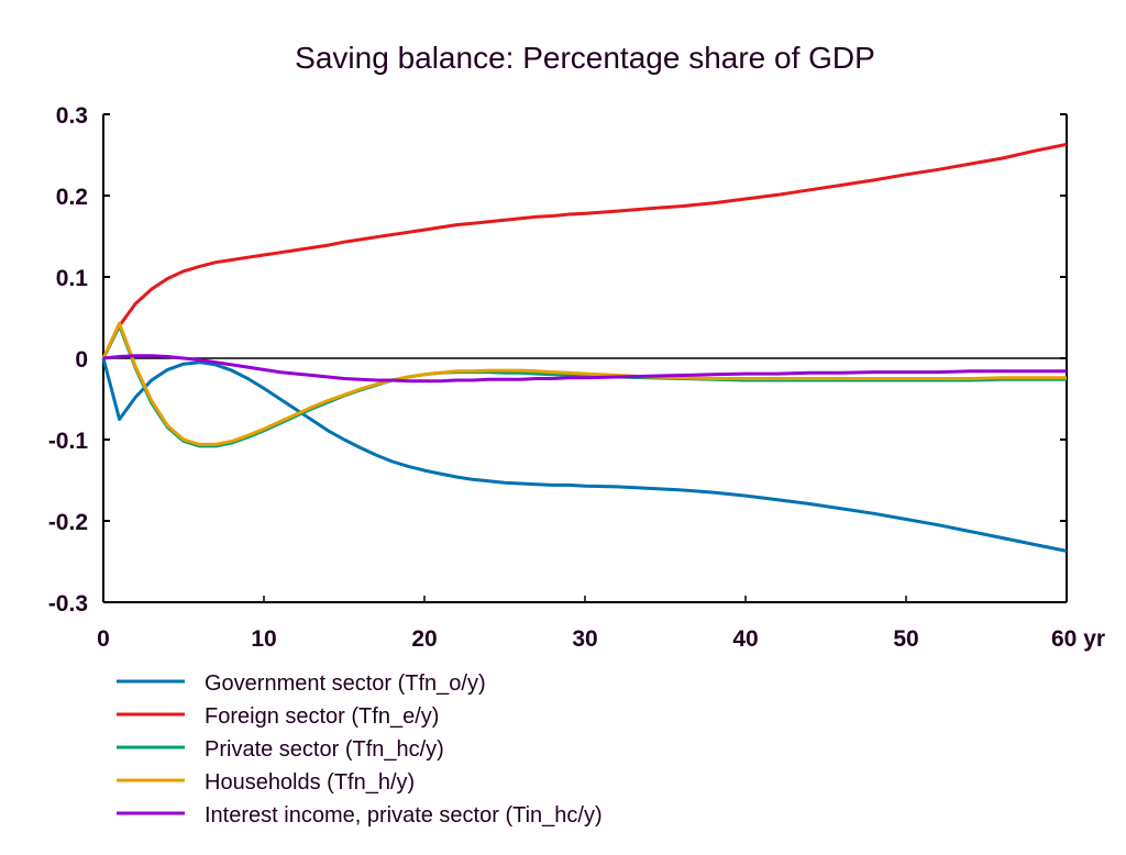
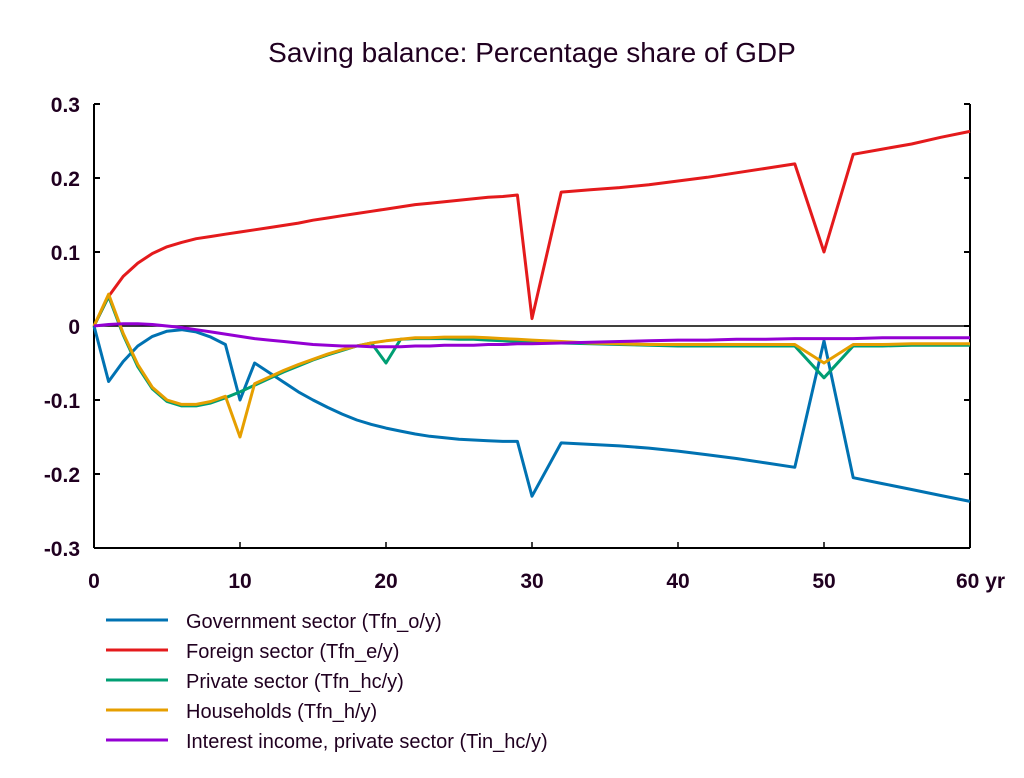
Government sector (Tfn_o/y)/10: -0.04 -> -0.10
Households (Tfn_h/y)/10: -0.09 -> -0.15
Private sector (Tfn_hc/y)/20: -0.02 -> -0.05
Government sector (Tfn_o/y)/30: -0.16 -> -0.23
Foreign sector (Tfn_e/y)/30: 0.18 -> 0.01
Government sector (Tfn_o/y)/50: -0.20 -> -0.02
Foreign sector (Tfn_e/y)/50: 0.23 -> 0.10
Private sector (Tfn_hc/y)/50: -0.03 -> -0.07
Households (Tfn_h/y)/50: -0.03 -> -0.05
